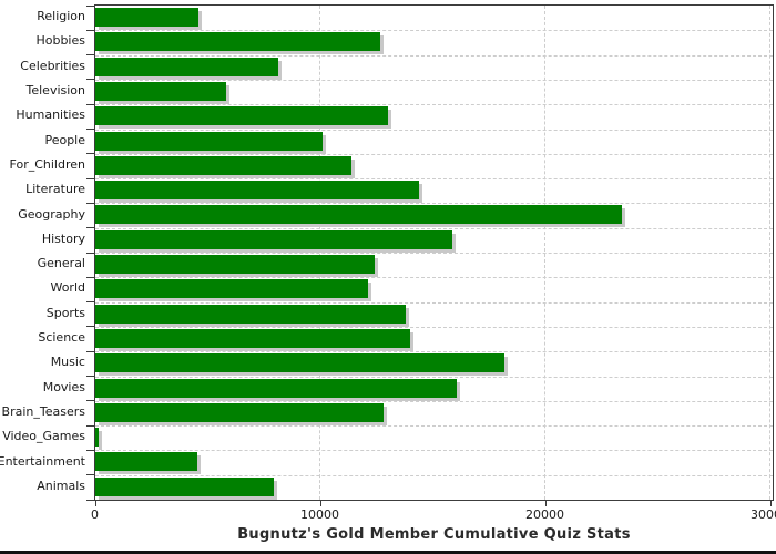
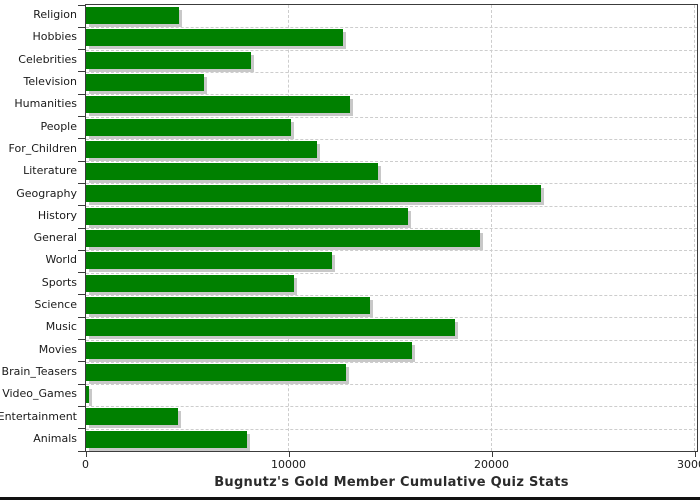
Geography: 23400 -> 22400
General: 12400 -> 19400
Sports: 13800 -> 10200
